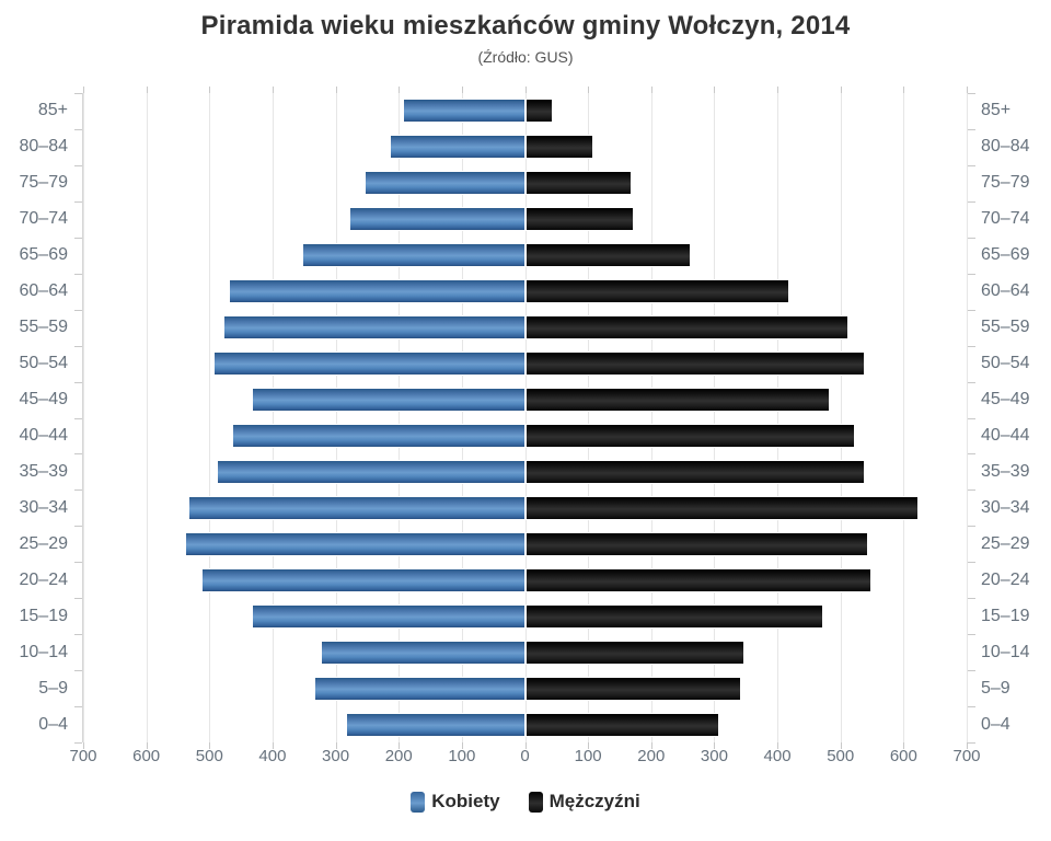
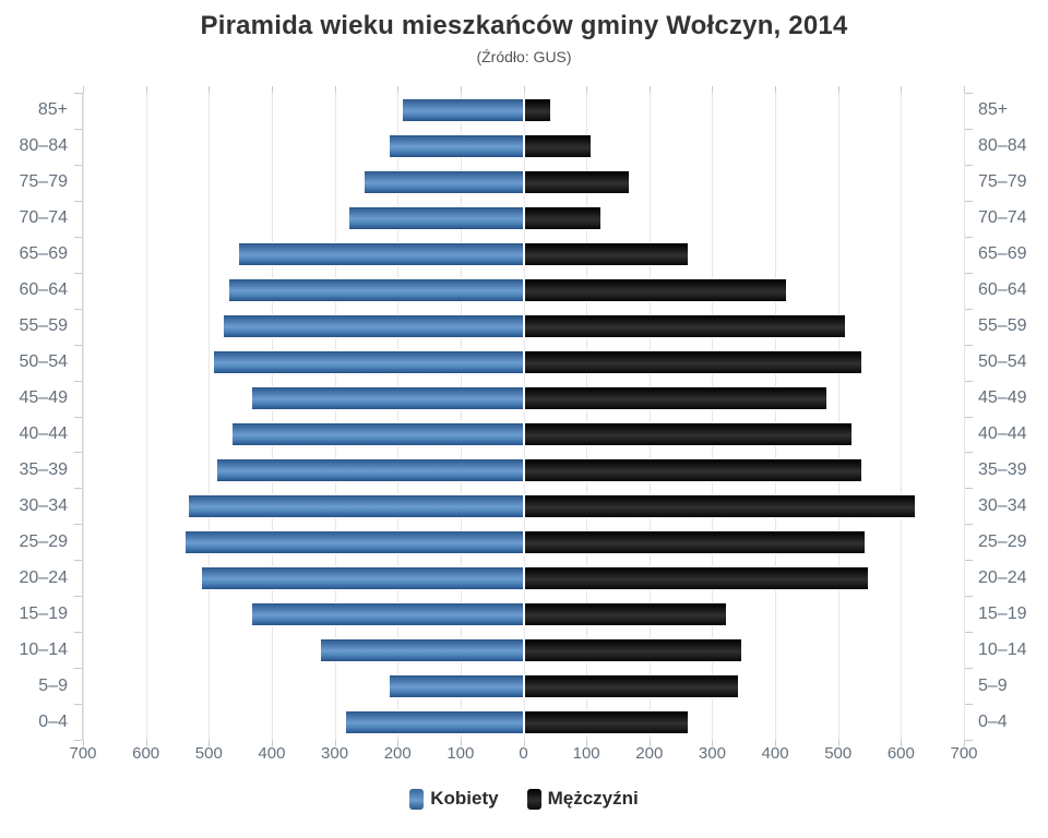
Mężczyźni/70–74: 170 -> 120
Kobiety/65–69: 350 -> 450
Mężczyźni/15–19: 470 -> 320
Kobiety/5–9: 330 -> 210
Mężczyźni/0–4: 300 -> 260
